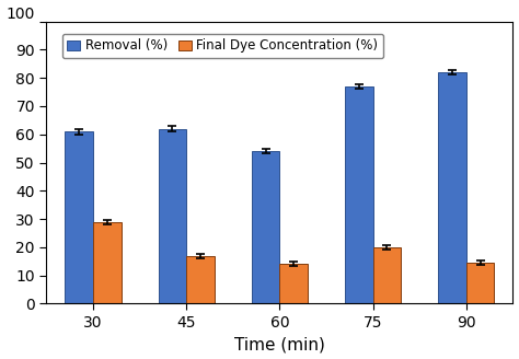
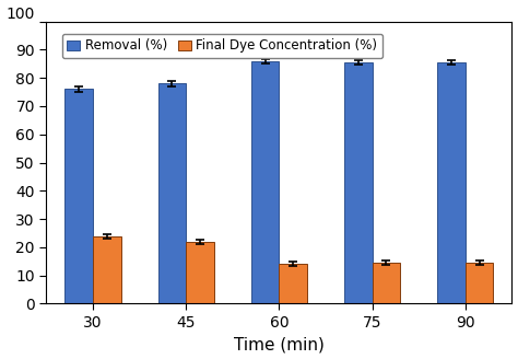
Removal (%)/30: 61.0 -> 76.0
Final Dye Concentration (%)/30: 29.0 -> 24.0
Removal (%)/45: 62.0 -> 78.0
Final Dye Concentration (%)/45: 17.0 -> 22.0
Removal (%)/60: 54.0 -> 86.0
Removal (%)/75: 77.0 -> 85.5
Final Dye Concentration (%)/75: 20.0 -> 14.5
Removal (%)/90: 82.0 -> 85.5
